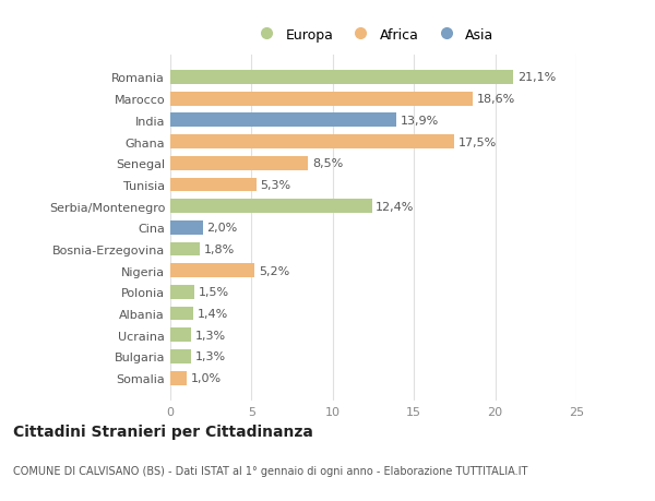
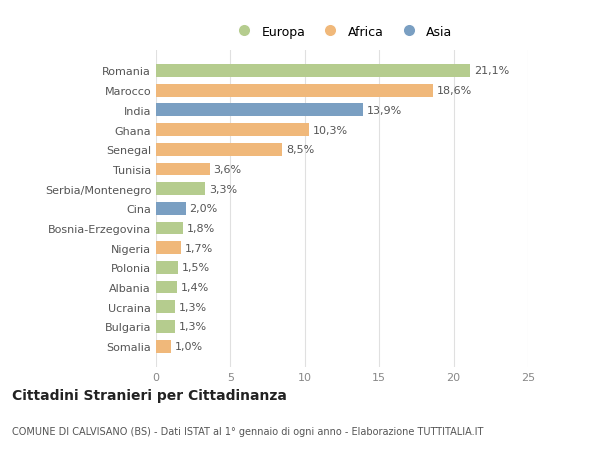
Ghana: 17,5% -> 10,3%
Tunisia: 5,3% -> 3,6%
Serbia/Montenegro: 12,4% -> 3,3%
Nigeria: 5,2% -> 1,7%
